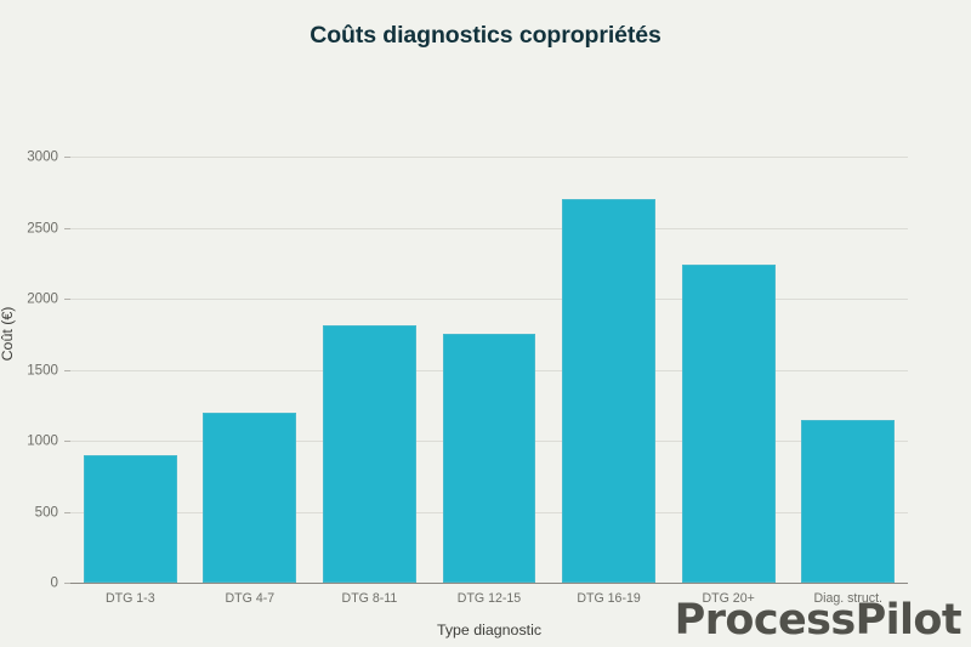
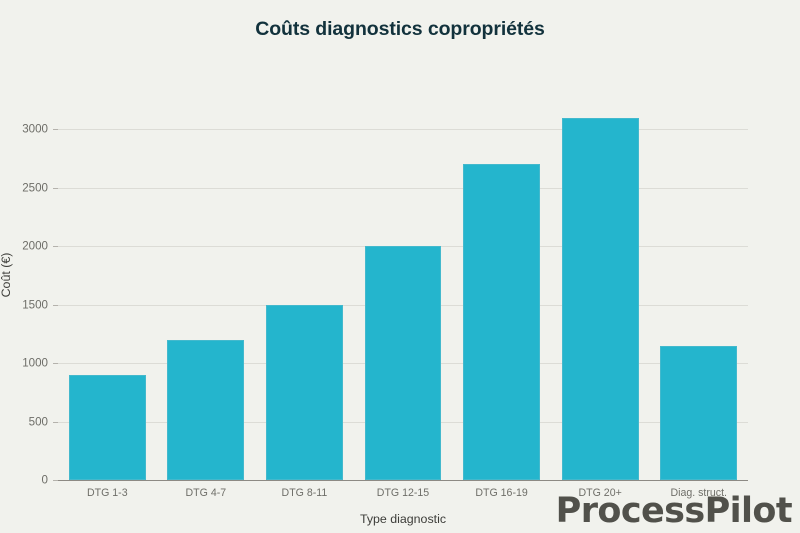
DTG 8-11: 1810 -> 1500
DTG 12-15: 1750 -> 2000
DTG 20+: 2240 -> 3100
